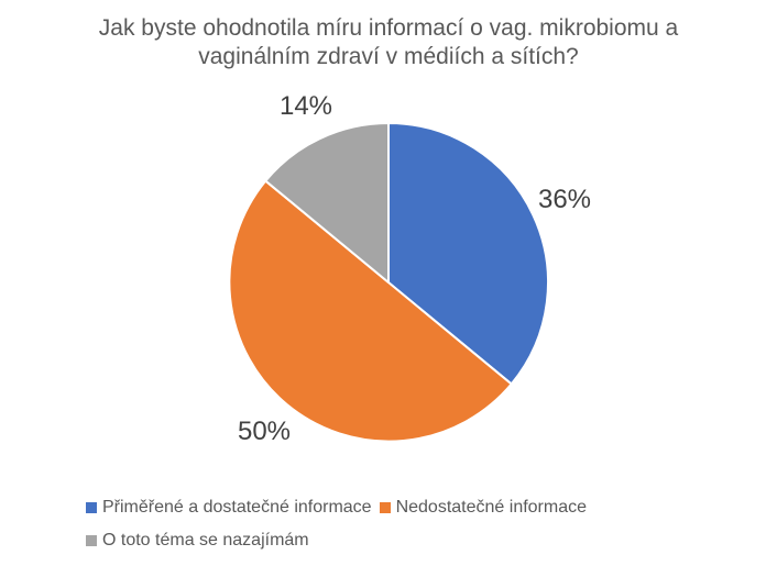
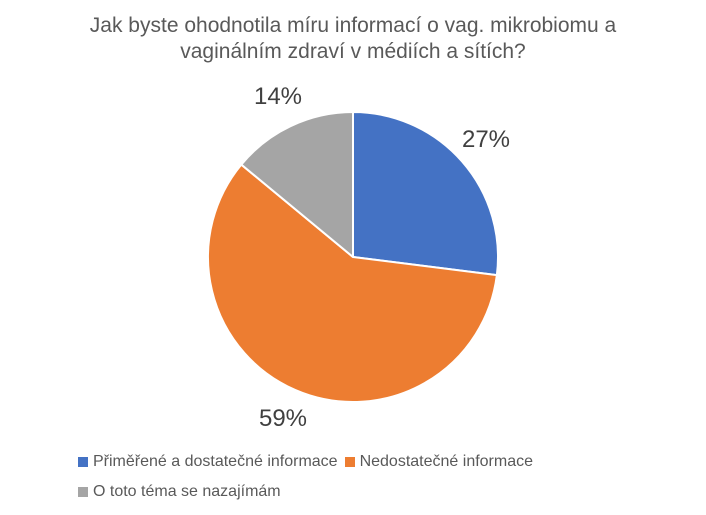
Přiměřené a dostatečné informace: 36% -> 27%
Nedostatečné informace: 50% -> 59%
